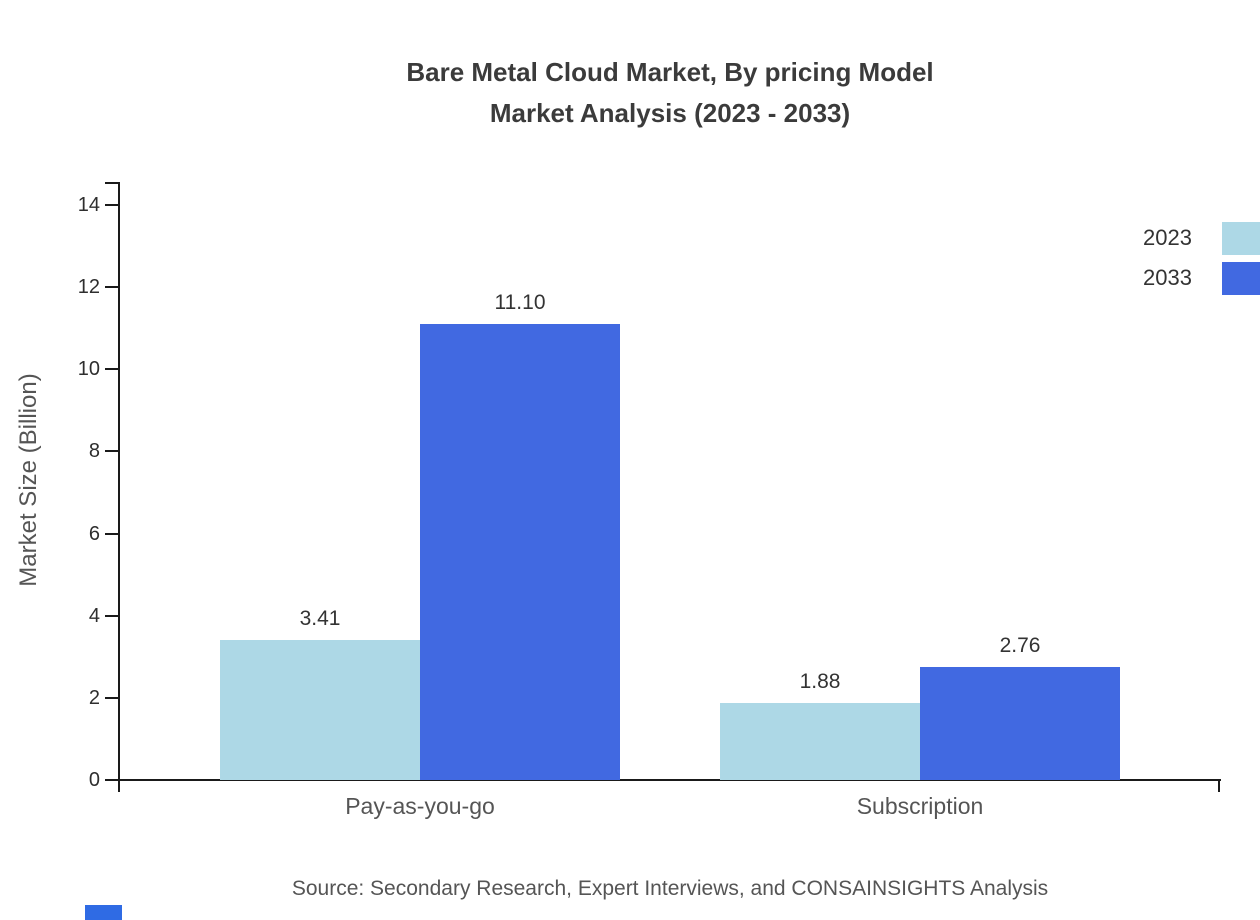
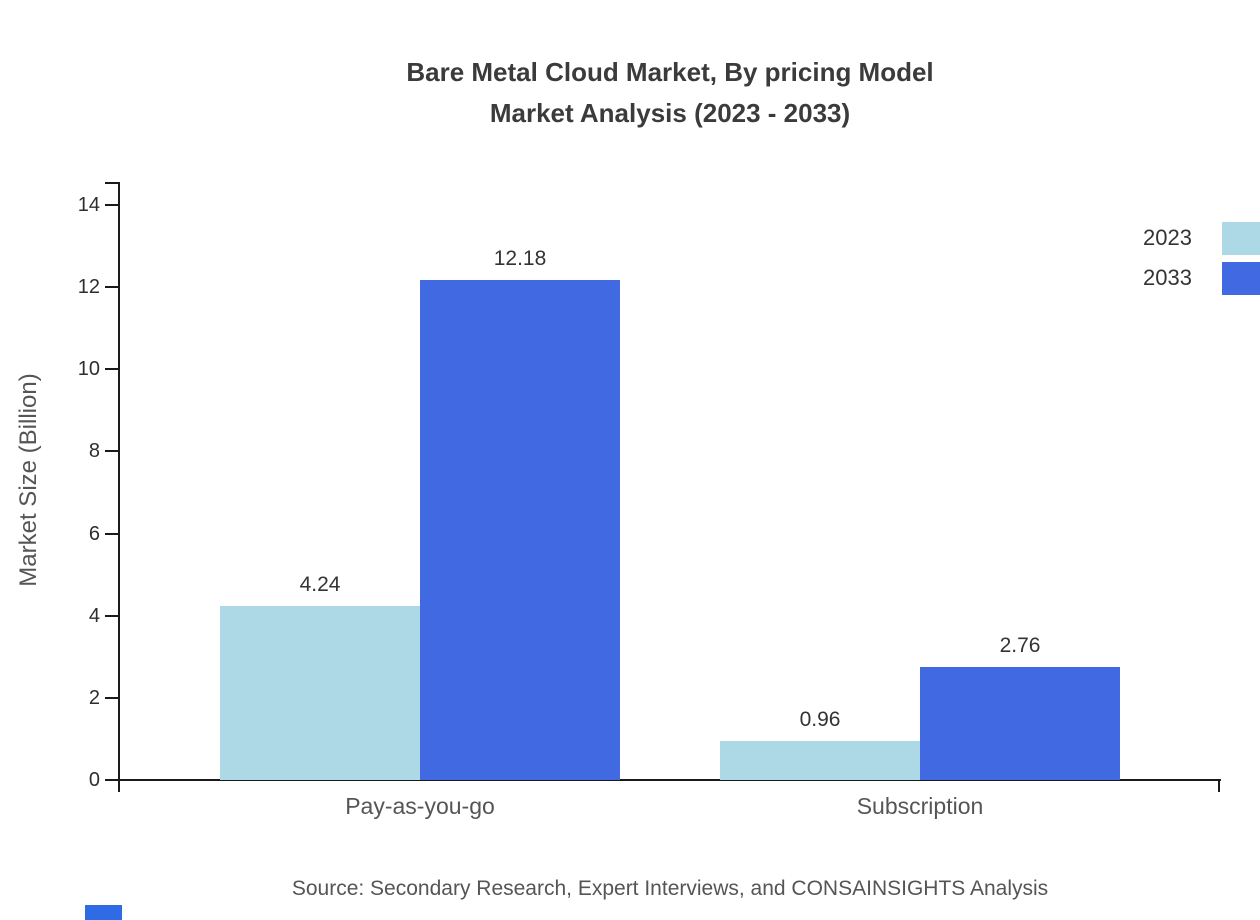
2023/Pay-as-you-go: 3.41 -> 4.24
2033/Pay-as-you-go: 11.10 -> 12.18
2023/Subscription: 1.88 -> 0.96
